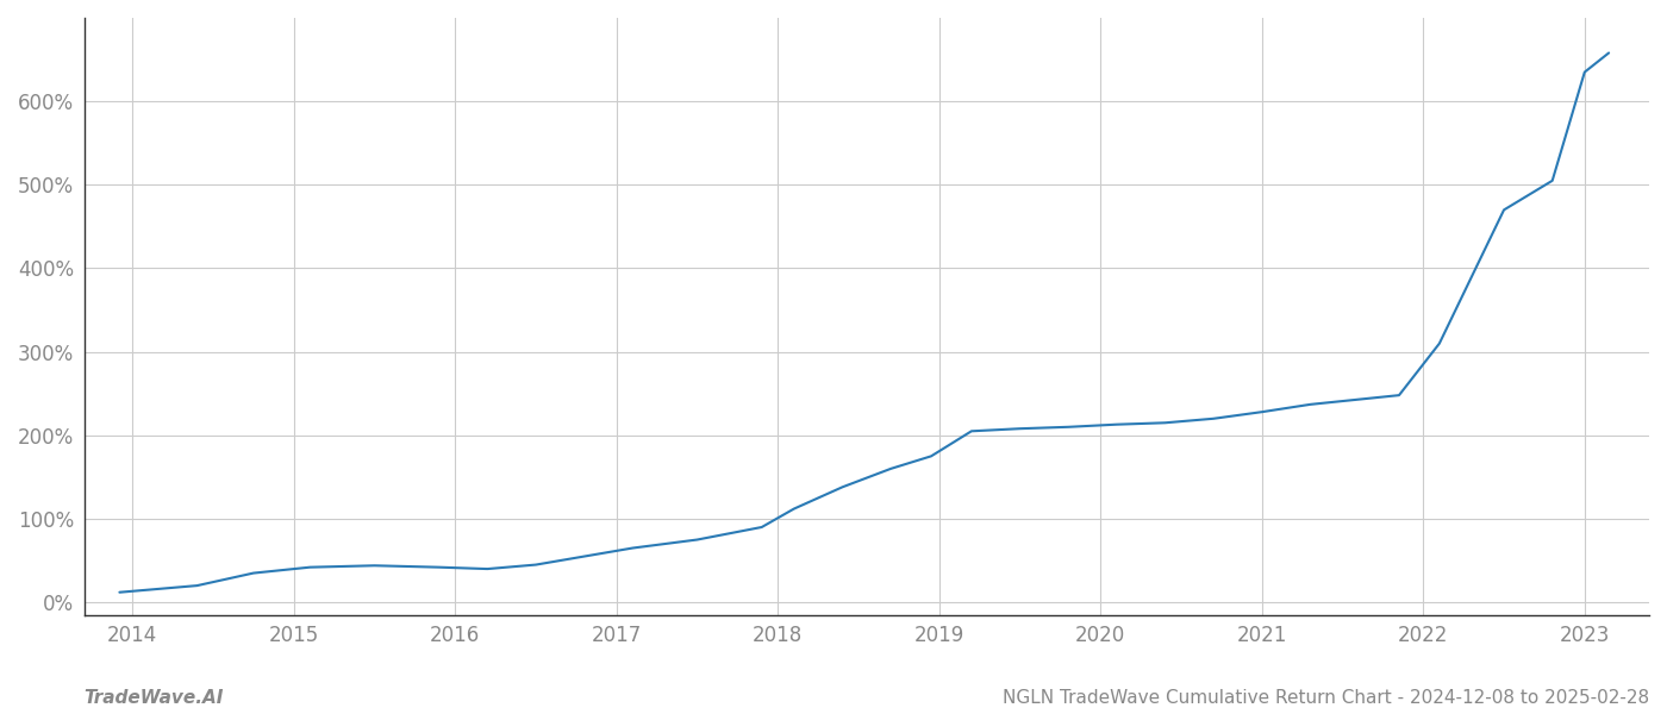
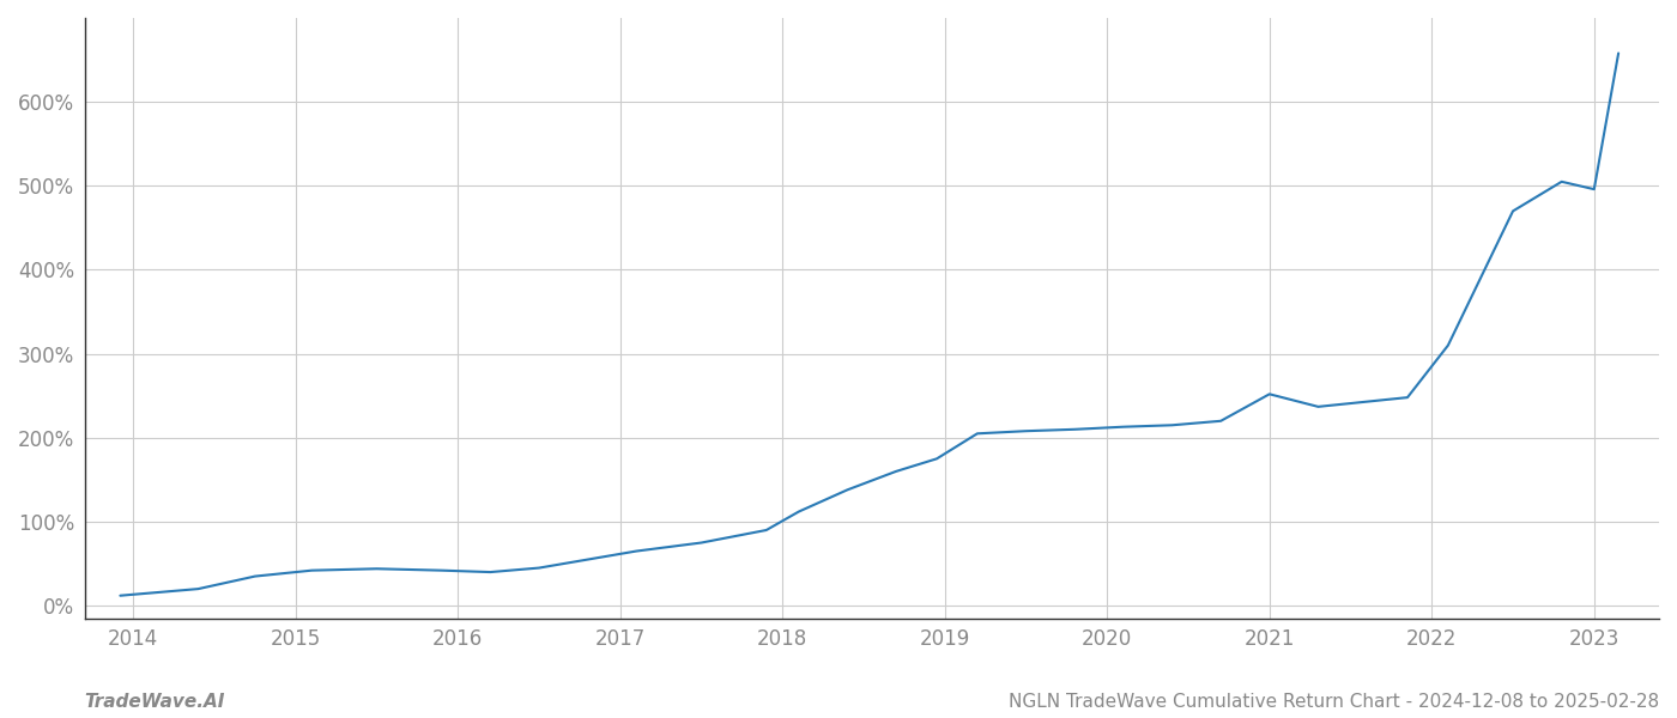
2021: 228% -> 252%
2023: 635% -> 496%
